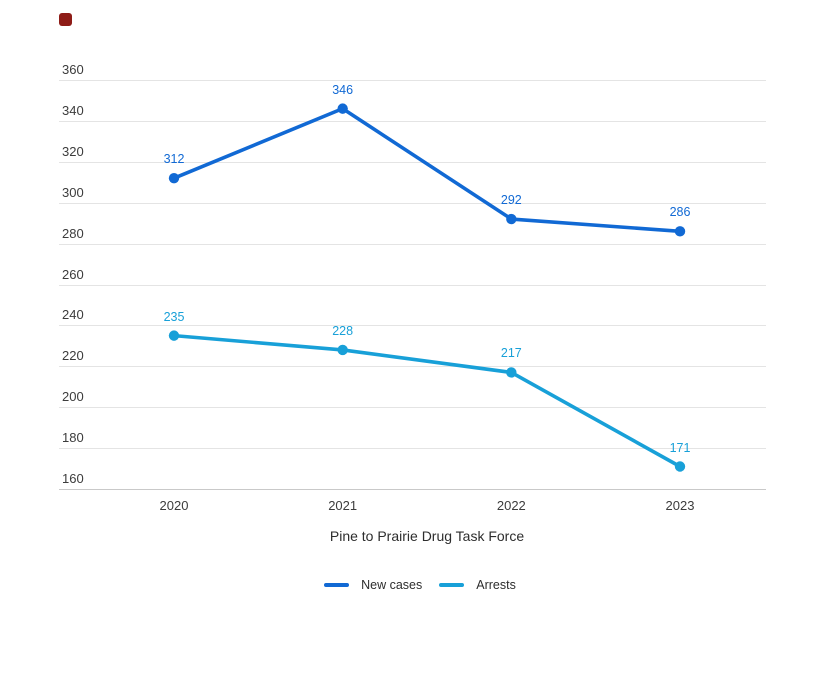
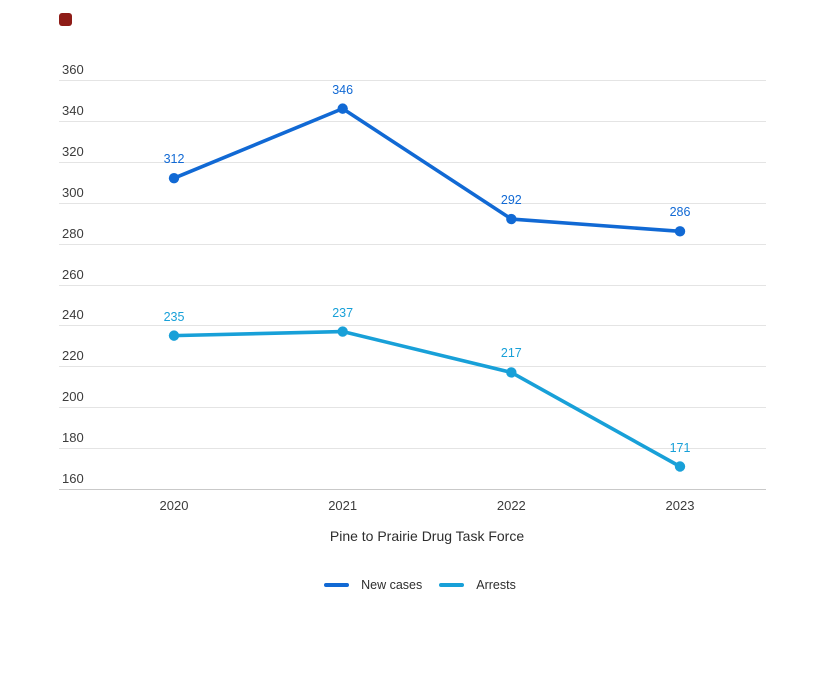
Arrests/2021: 228 -> 237
